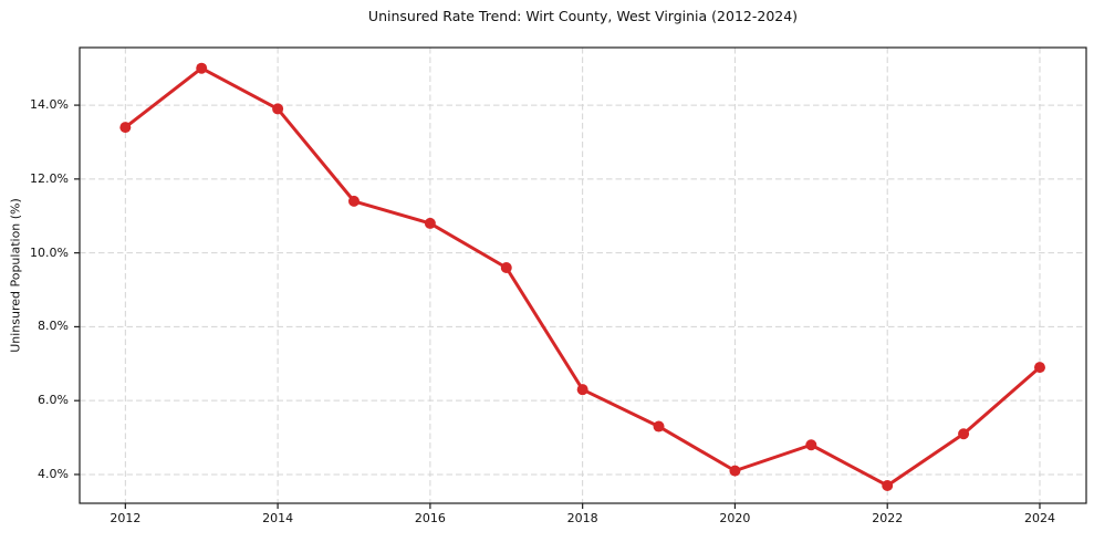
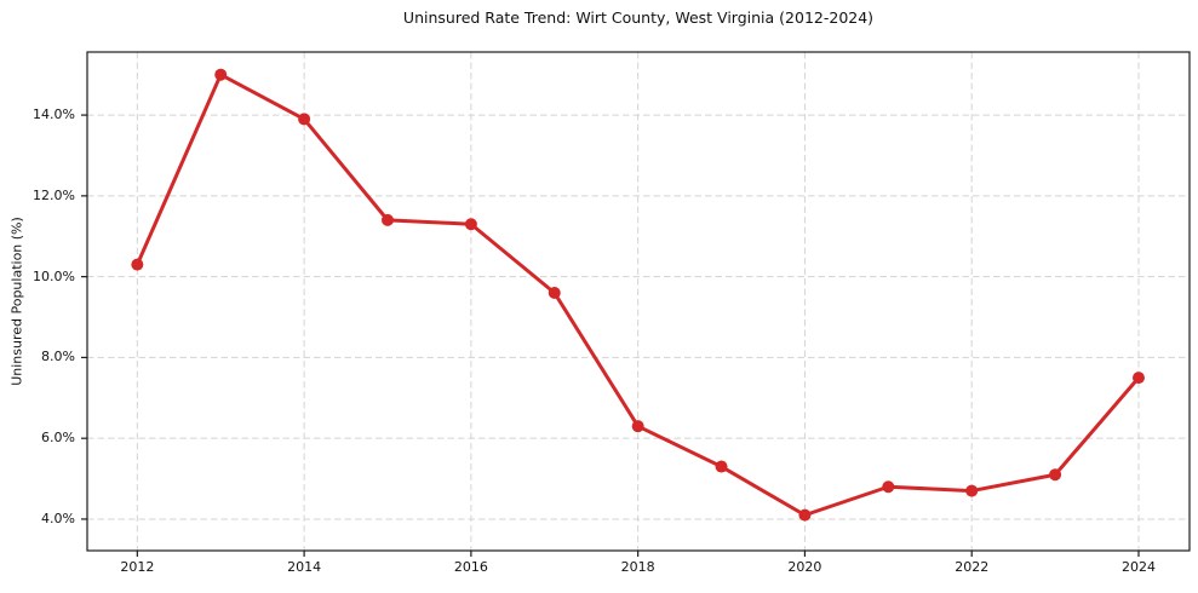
2012: 13.4% -> 10.3%
2016: 10.8% -> 11.3%
2022: 3.7% -> 4.7%
2024: 6.9% -> 7.5%
